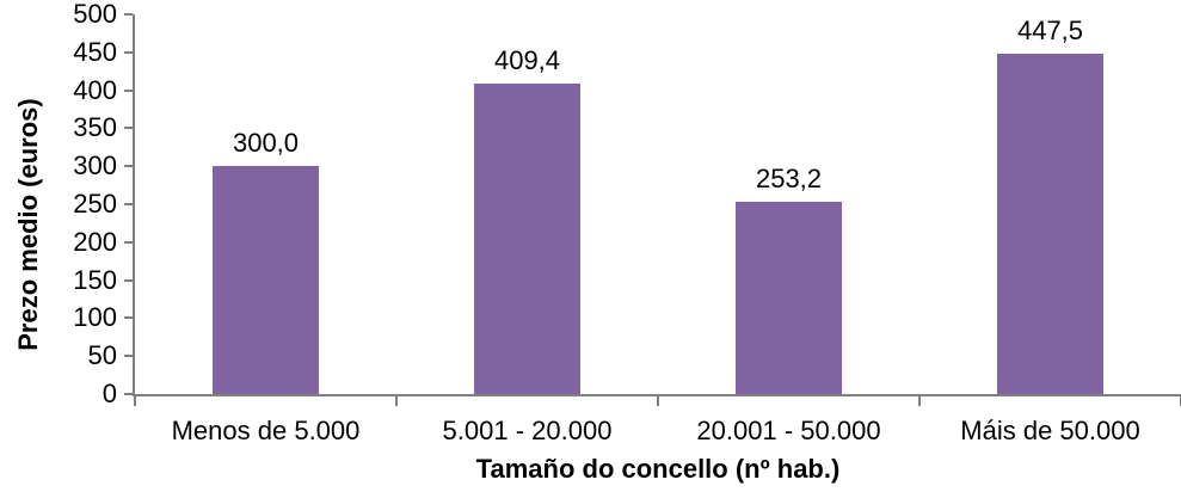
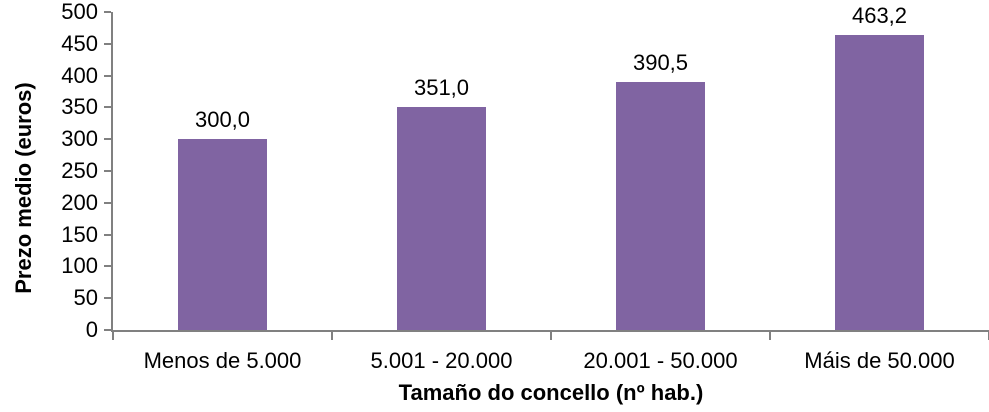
5.001 - 20.000: 409,4 -> 351,0
20.001 - 50.000: 253,2 -> 390,5
Máis de 50.000: 447,5 -> 463,2
